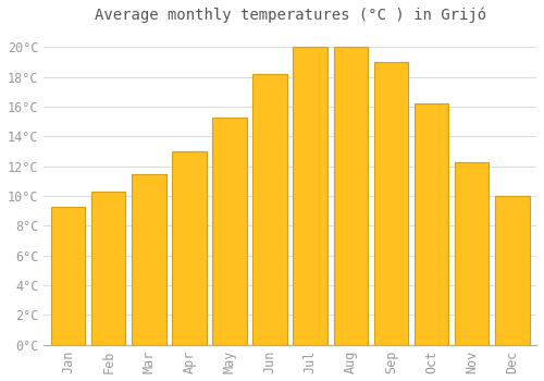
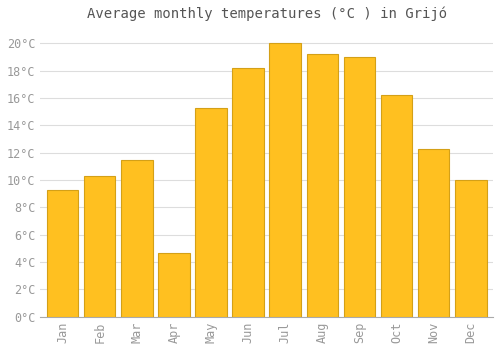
Apr: 13.0°C -> 4.7°C
Aug: 20.0°C -> 19.2°C
